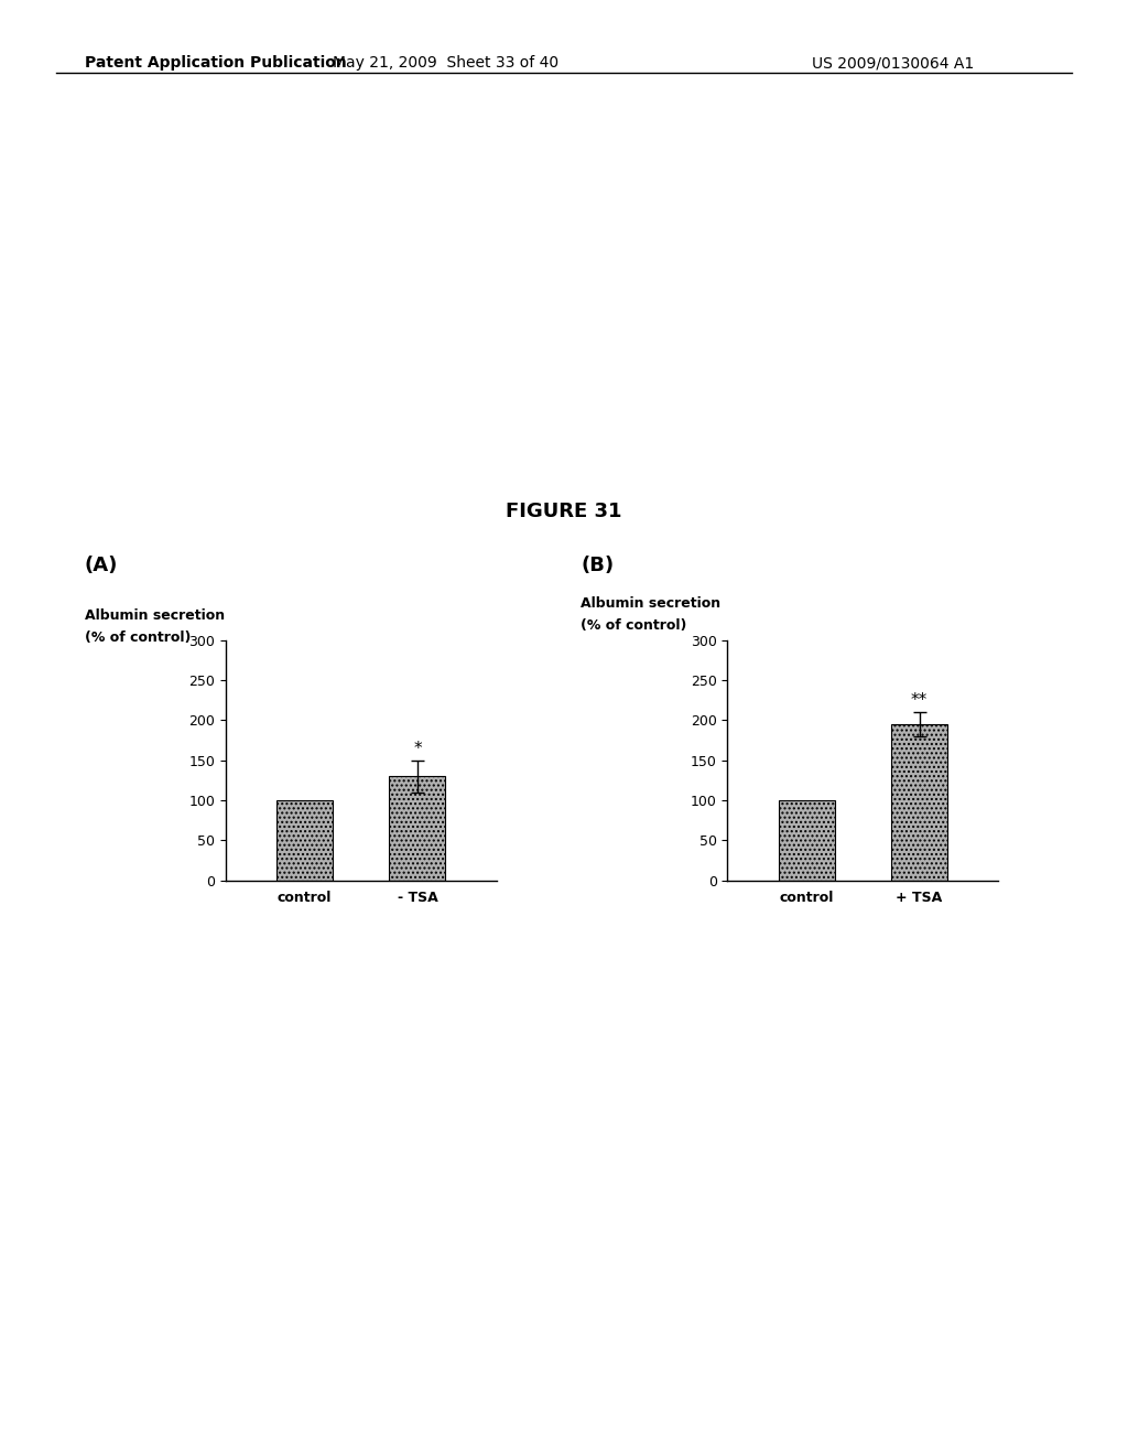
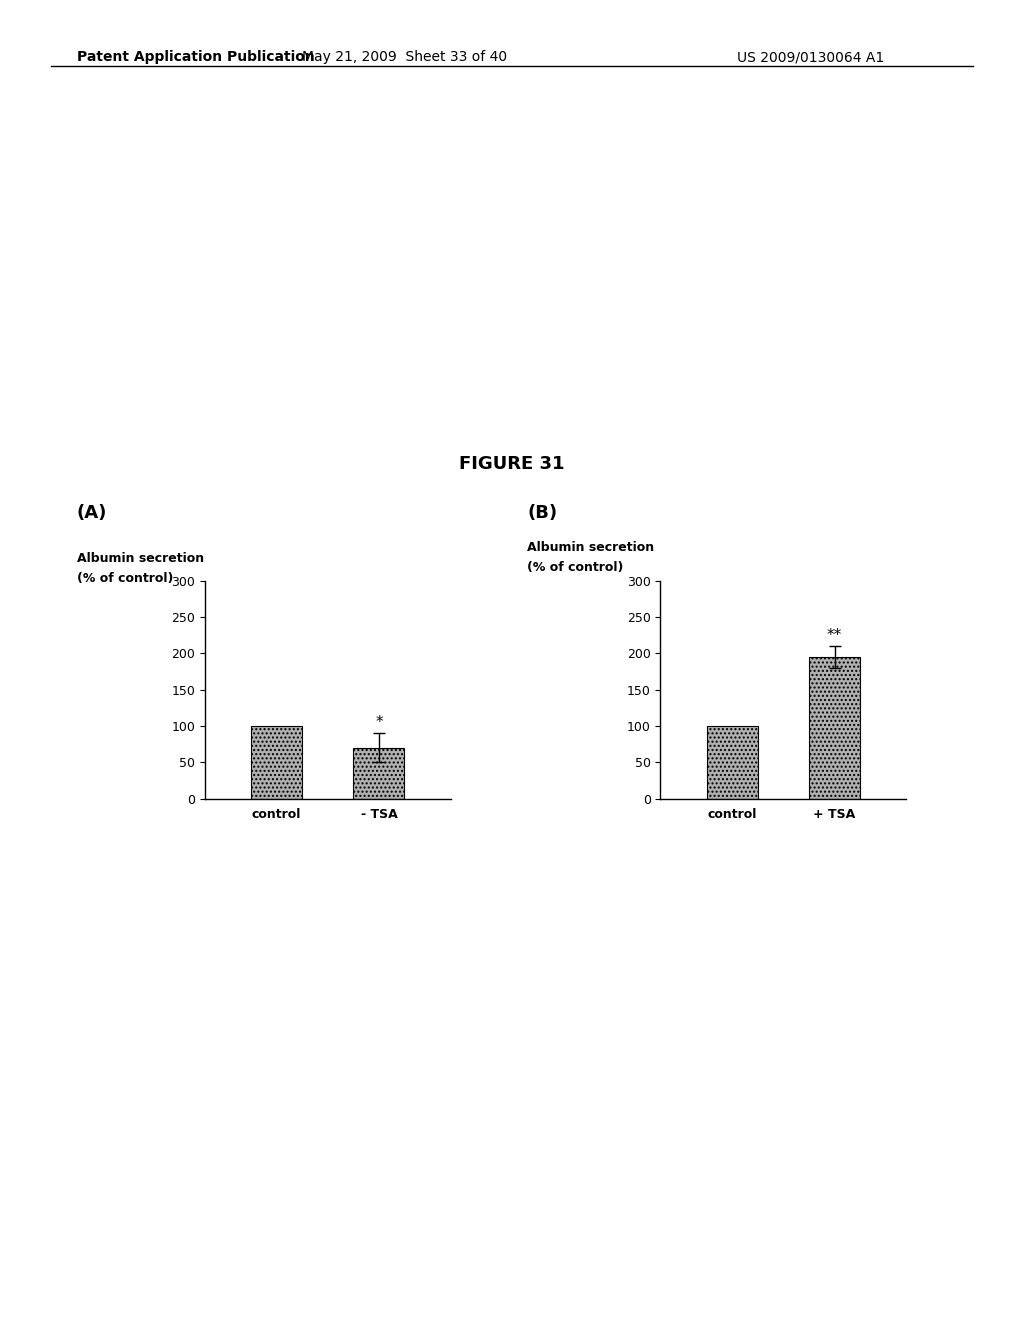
- TSA: 130 -> 70
